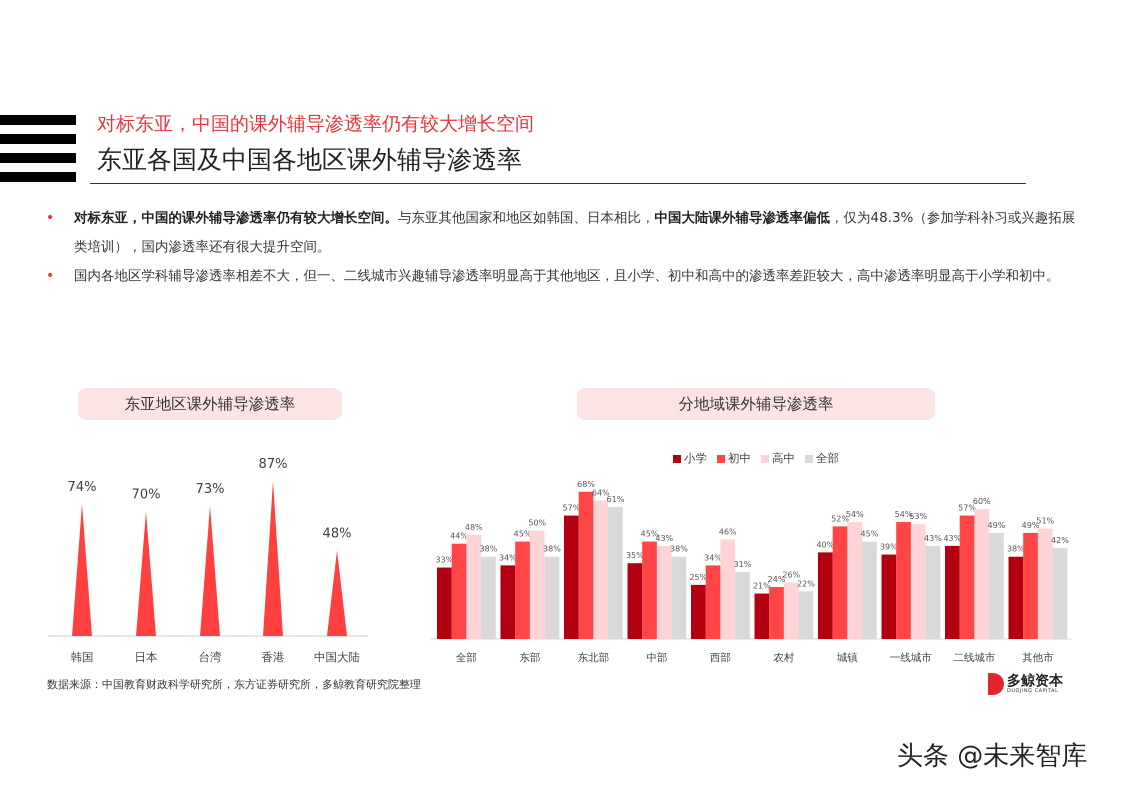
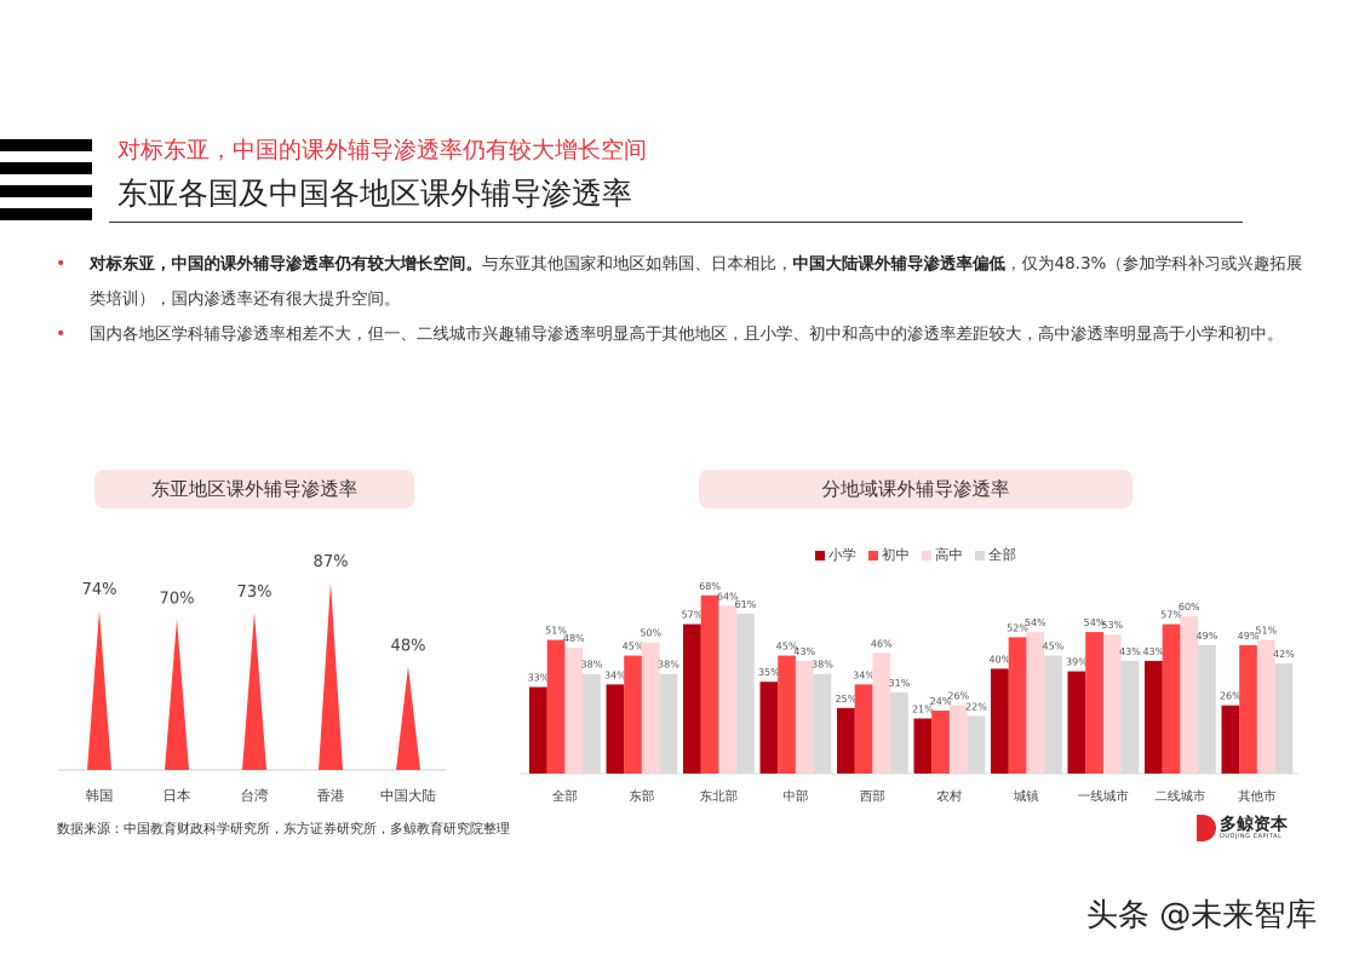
分地域课外辅导渗透率/初中/全部: 44% -> 51%
分地域课外辅导渗透率/小学/其他市: 38% -> 26%
